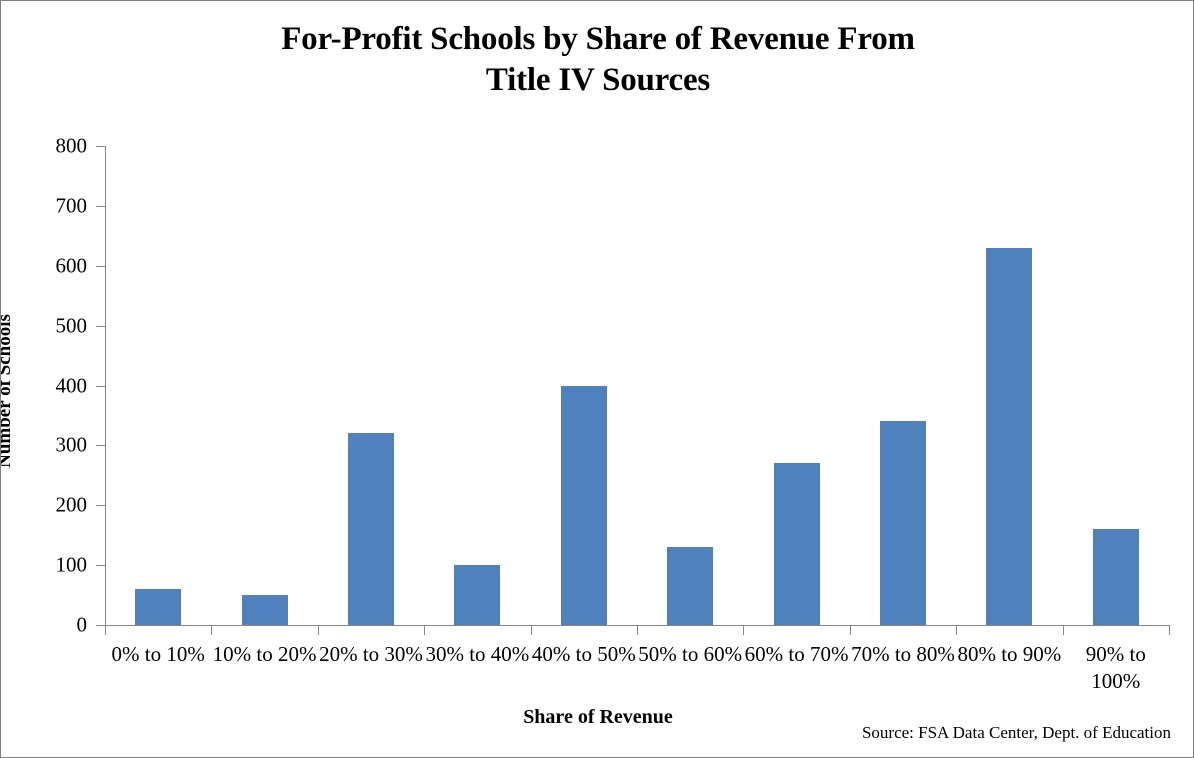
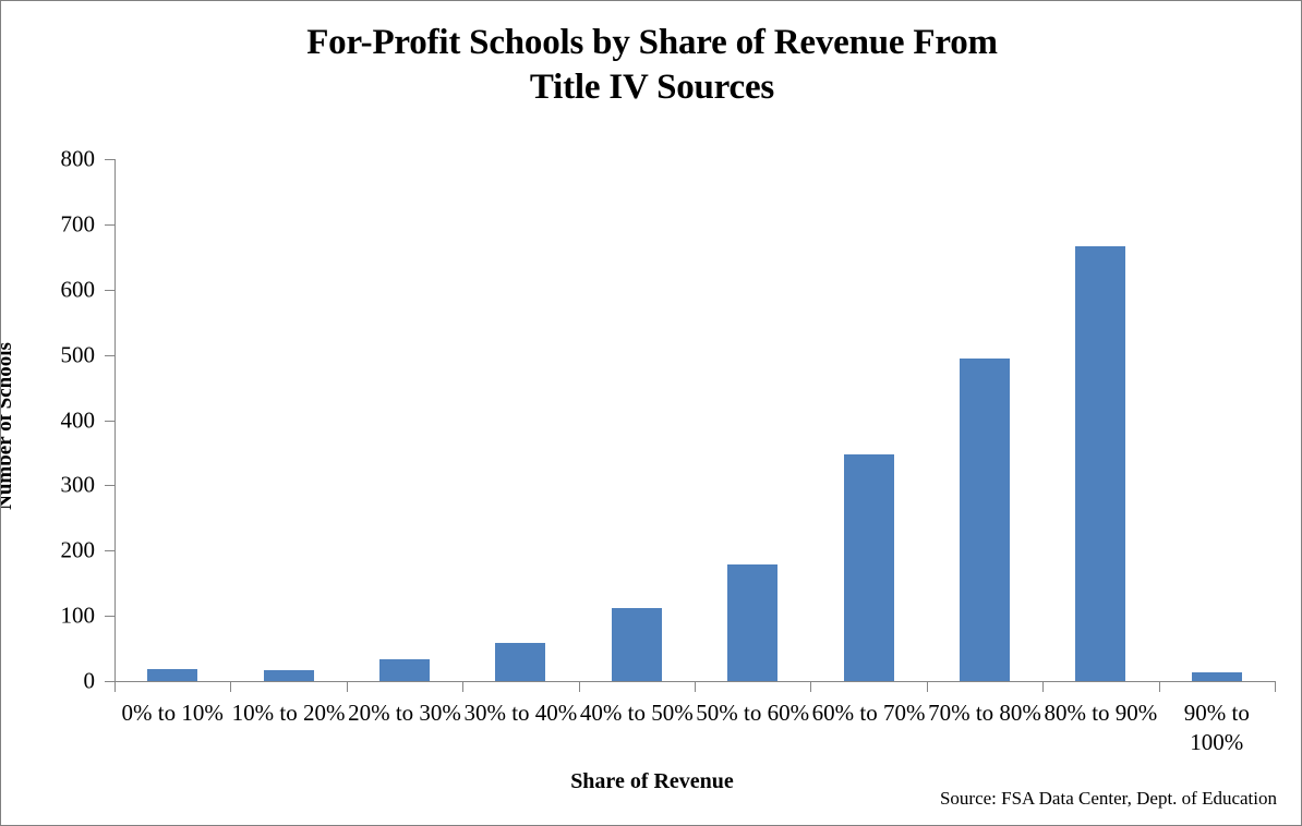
0% to 10%: 60 -> 20
10% to 20%: 50 -> 20
20% to 30%: 320 -> 30
30% to 40%: 100 -> 60
40% to 50%: 400 -> 110
50% to 60%: 130 -> 180
60% to 70%: 270 -> 350
70% to 80%: 340 -> 500
80% to 90%: 630 -> 670
90% to 100%: 160 -> 10
